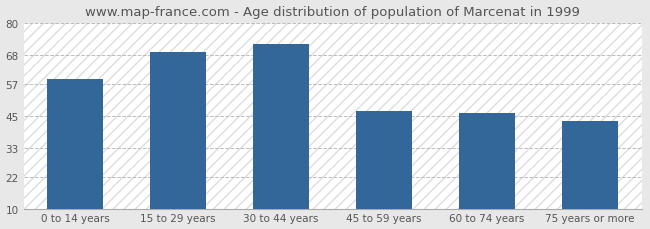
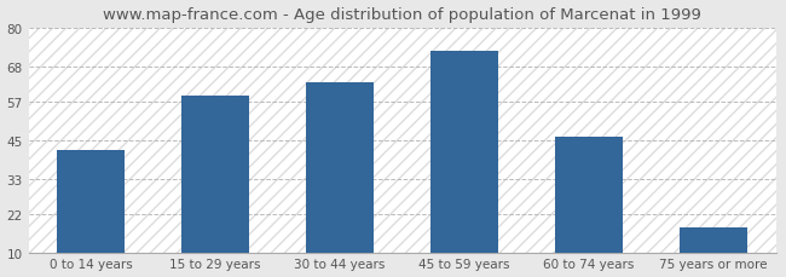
0 to 14 years: 59 -> 42
15 to 29 years: 69 -> 59
30 to 44 years: 72 -> 63
45 to 59 years: 47 -> 73
75 years or more: 43 -> 18
